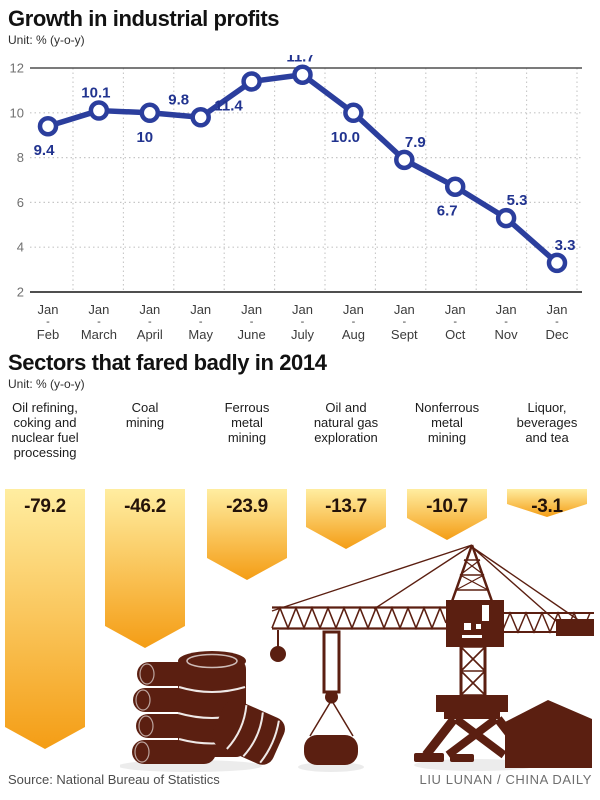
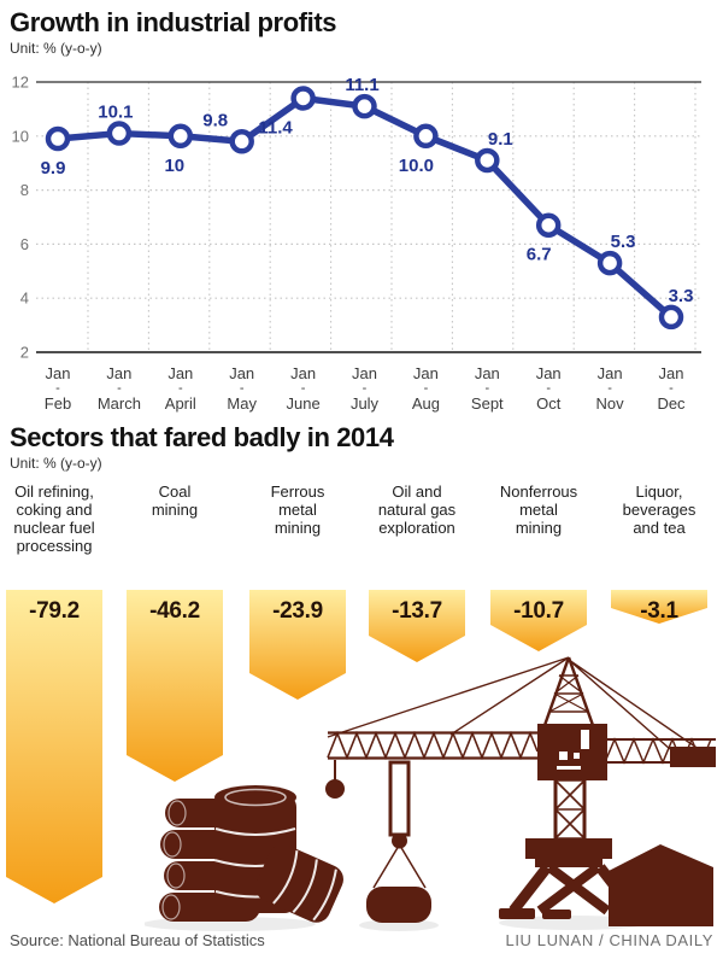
Growth in industrial profits/Jan-Feb: 9.4 -> 9.9
Growth in industrial profits/Jan-July: 11.7 -> 11.1
Growth in industrial profits/Jan-Sept: 7.9 -> 9.1
